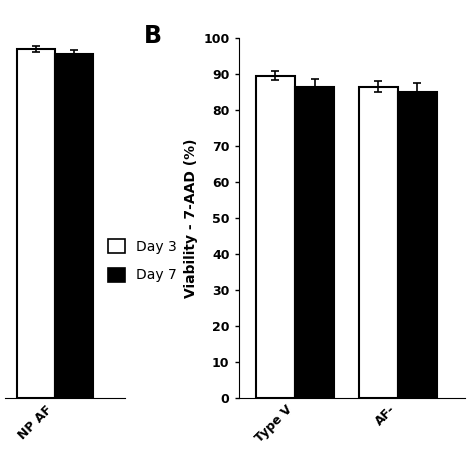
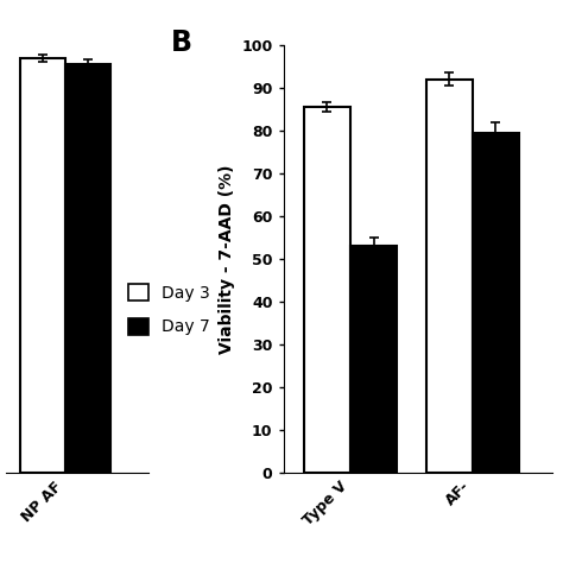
Day 3/Type V: 89.5 -> 85.5
Day 7/Type V: 86.5 -> 53.0
Day 3/AF-: 86.5 -> 92.0
Day 7/AF-: 85.0 -> 79.5
